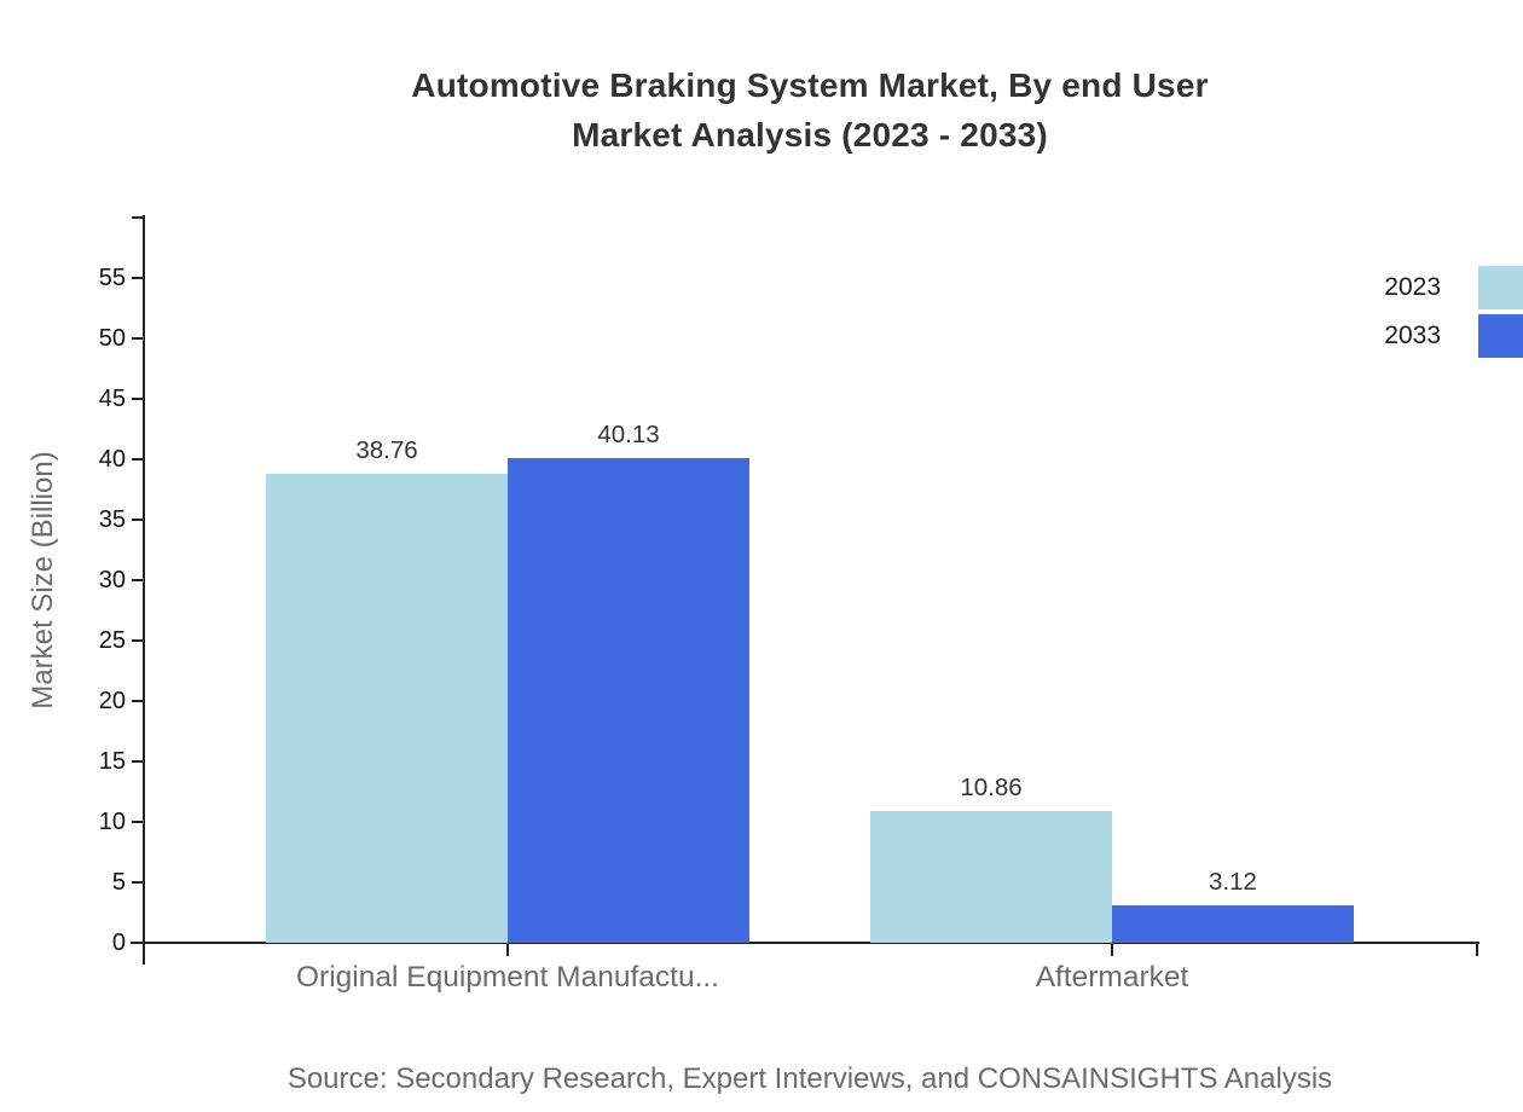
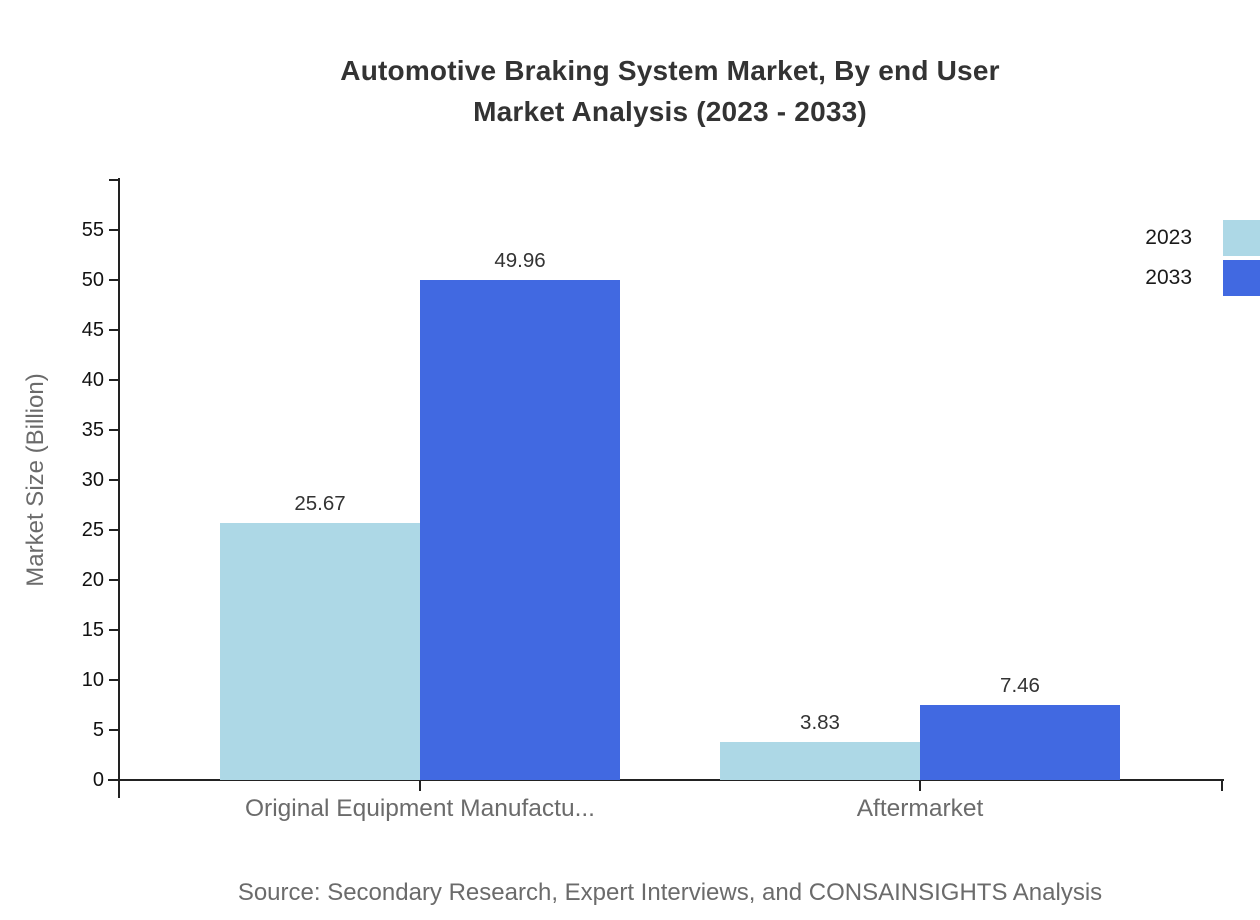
2023/Original Equipment Manufactu...: 38.76 -> 25.67
2033/Original Equipment Manufactu...: 40.13 -> 49.96
2023/Aftermarket: 10.86 -> 3.83
2033/Aftermarket: 3.12 -> 7.46
